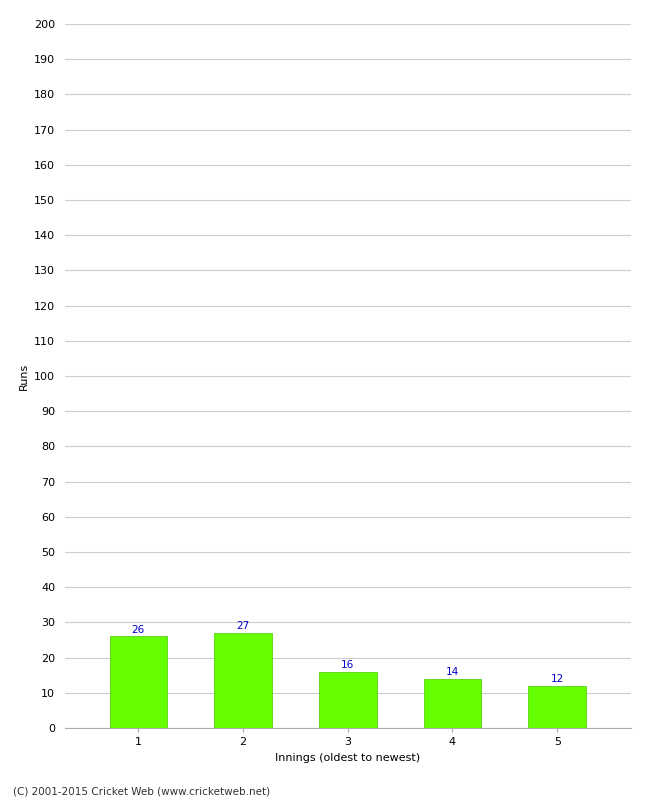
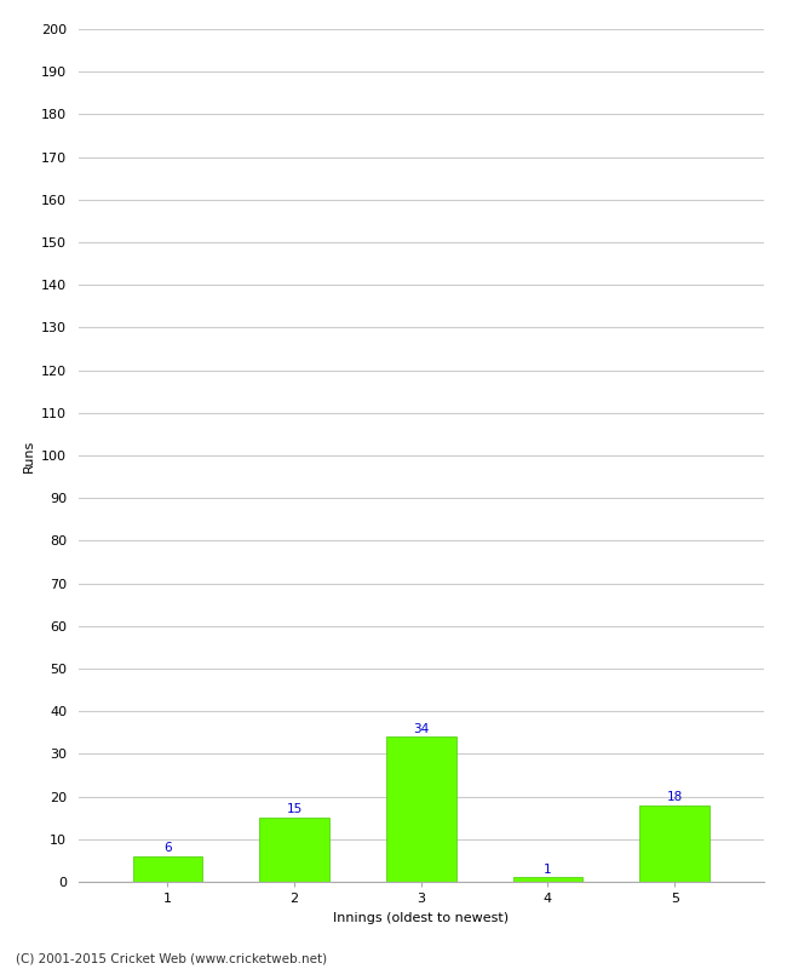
1: 26 -> 6
2: 27 -> 15
3: 16 -> 34
4: 14 -> 1
5: 12 -> 18
